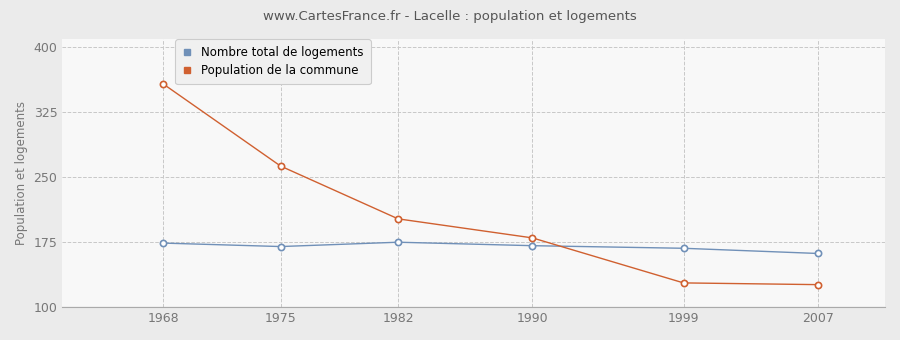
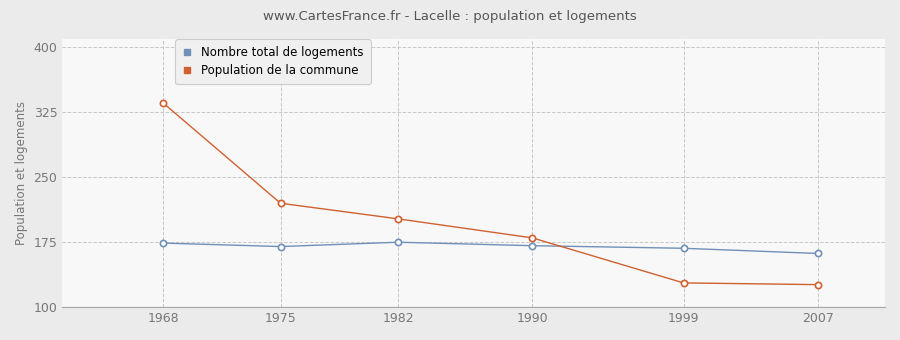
Population de la commune/1968: 358 -> 336
Population de la commune/1975: 263 -> 220
